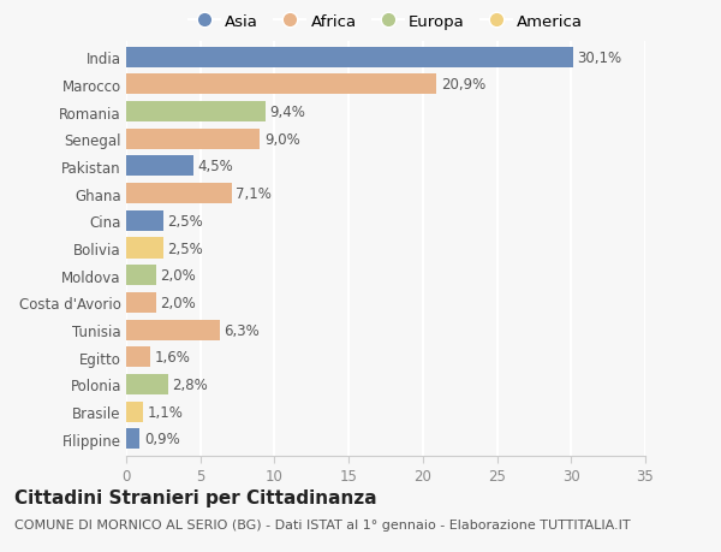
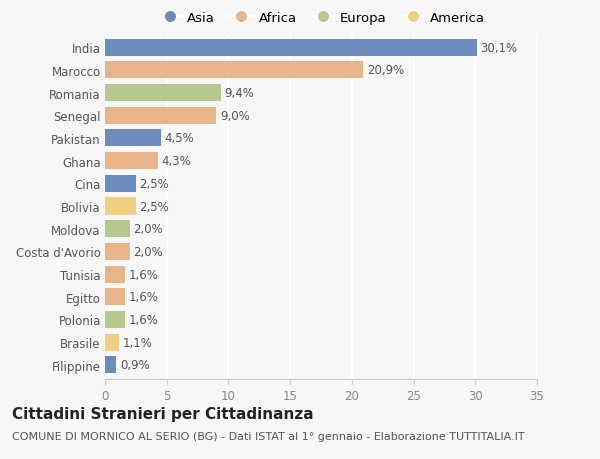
Ghana: 7,1% -> 4,3%
Tunisia: 6,3% -> 1,6%
Polonia: 2,8% -> 1,6%
